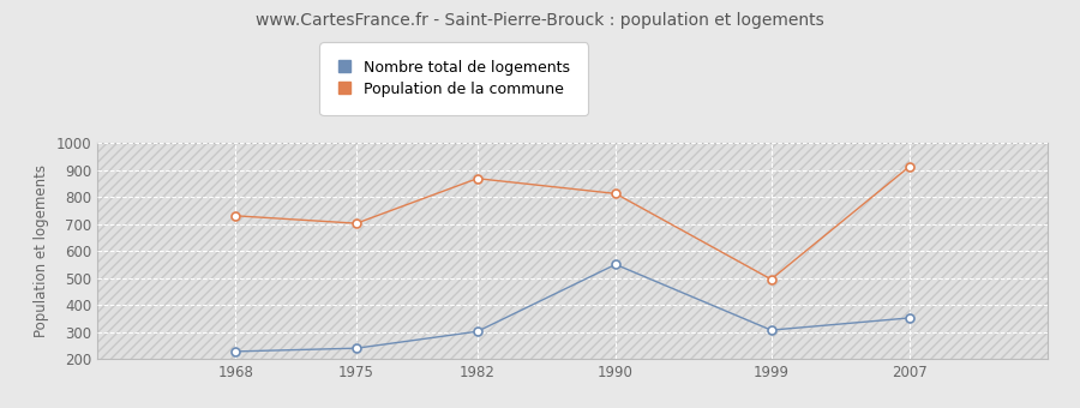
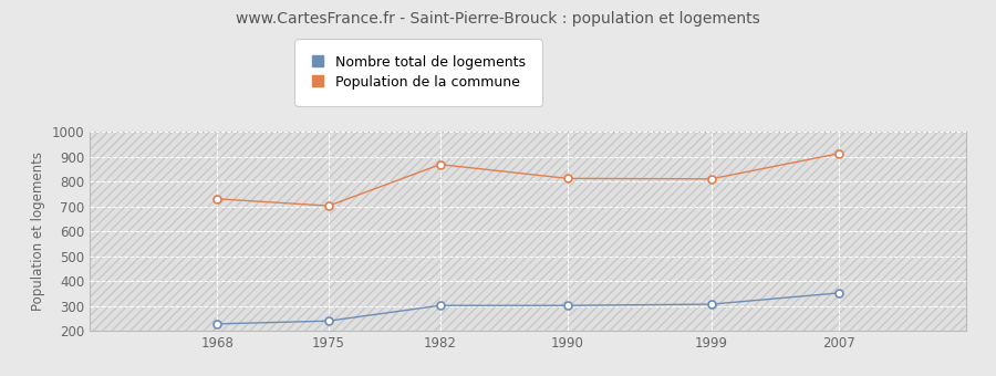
Nombre total de logements/1990: 550 -> 302
Population de la commune/1999: 495 -> 810
